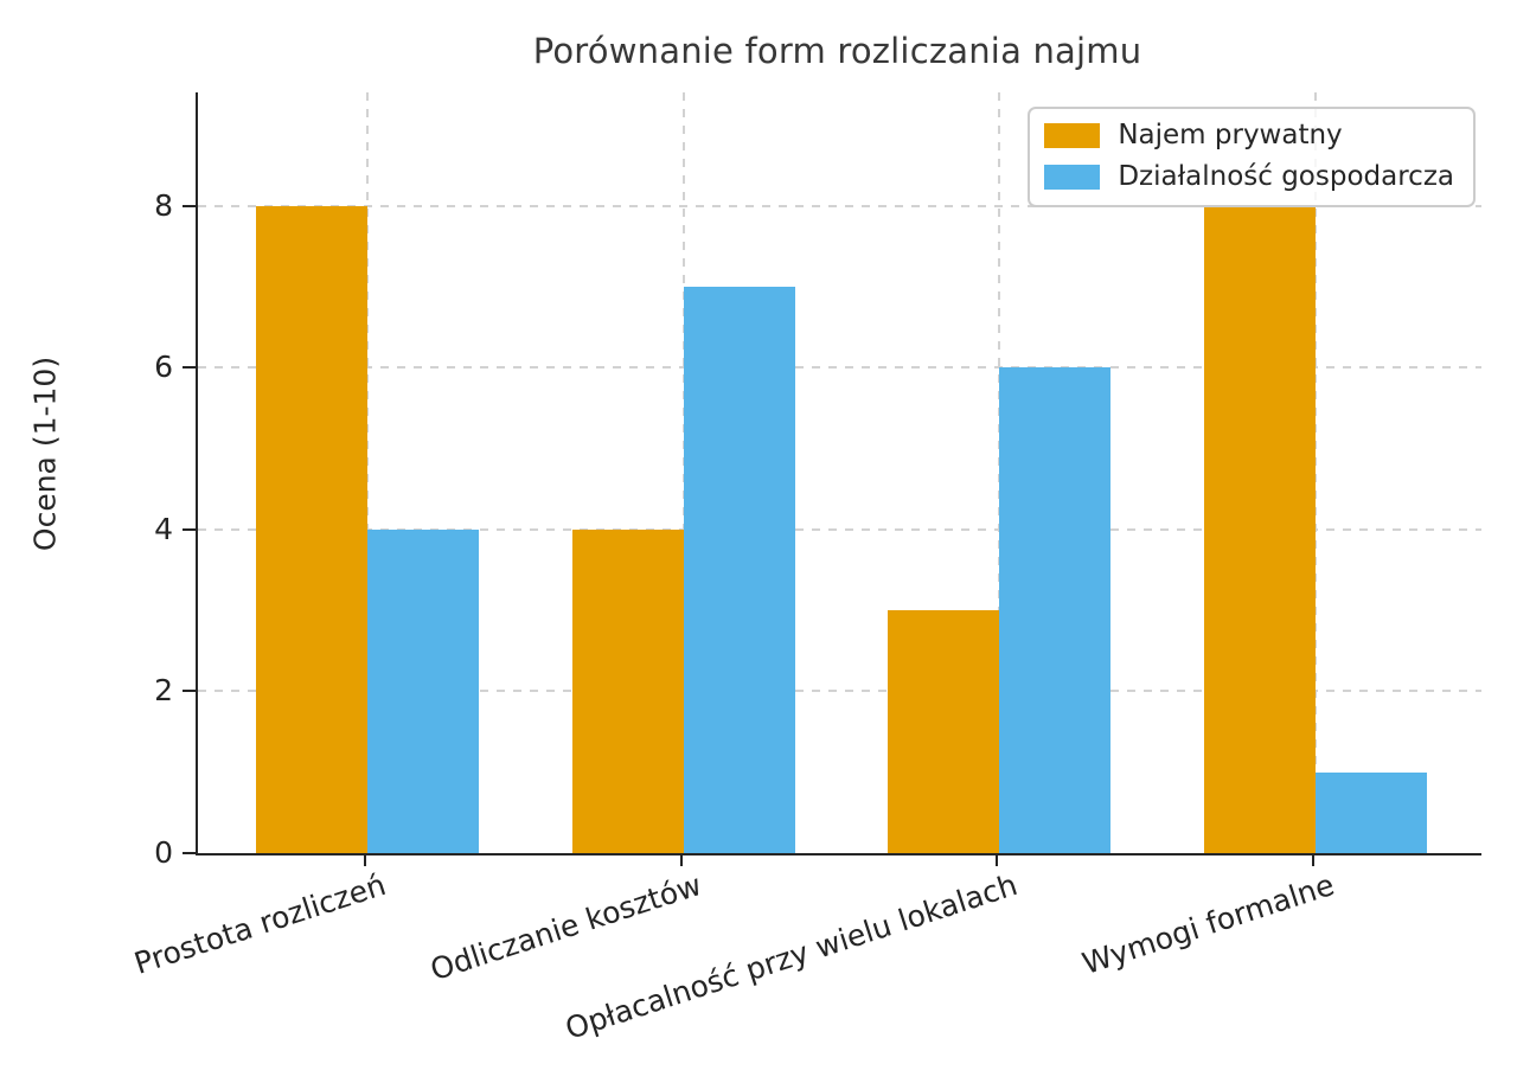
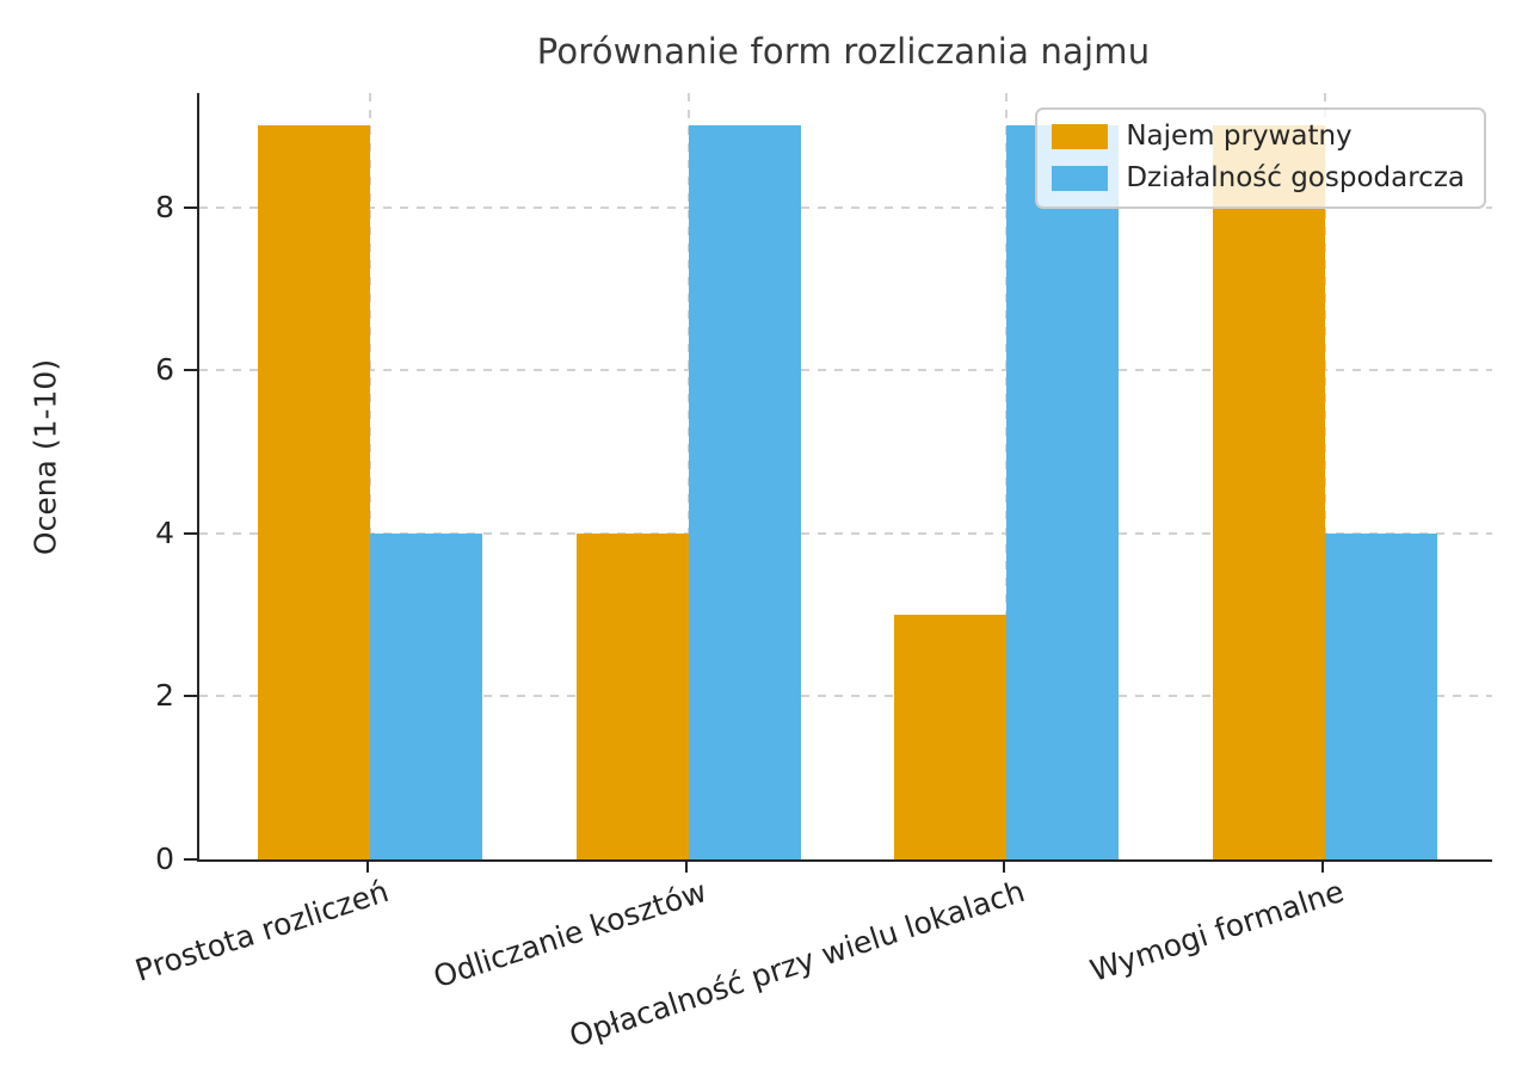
Najem prywatny/Prostota rozliczeń: 8 -> 9
Działalność gospodarcza/Odliczanie kosztów: 7 -> 9
Działalność gospodarcza/Opłacalność przy wielu lokalach: 6 -> 9
Najem prywatny/Wymogi formalne: 8 -> 9
Działalność gospodarcza/Wymogi formalne: 1 -> 4
